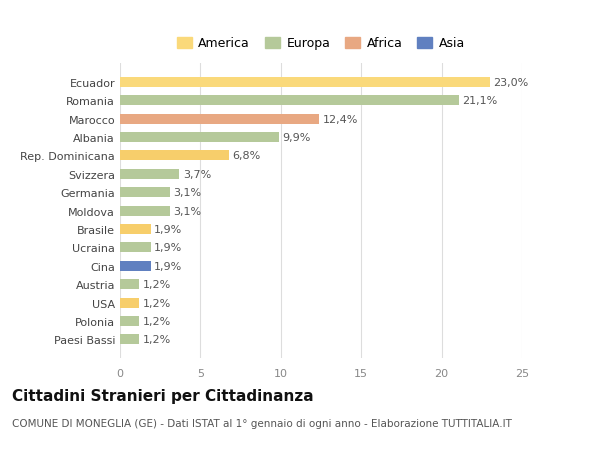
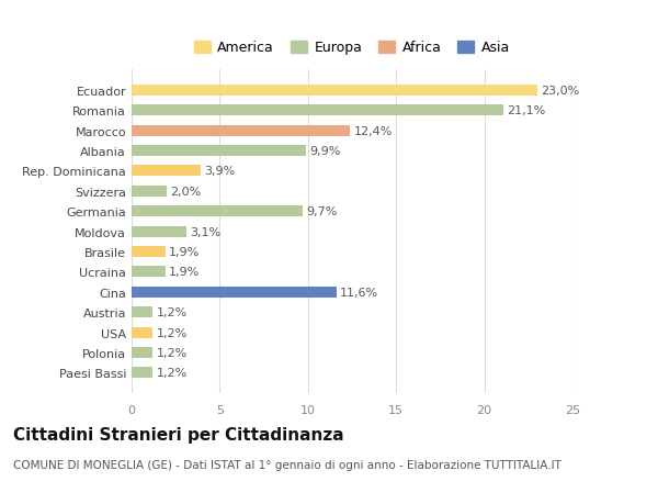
Rep. Dominicana: 6,8% -> 3,9%
Svizzera: 3,7% -> 2,0%
Germania: 3,1% -> 9,7%
Cina: 1,9% -> 11,6%
